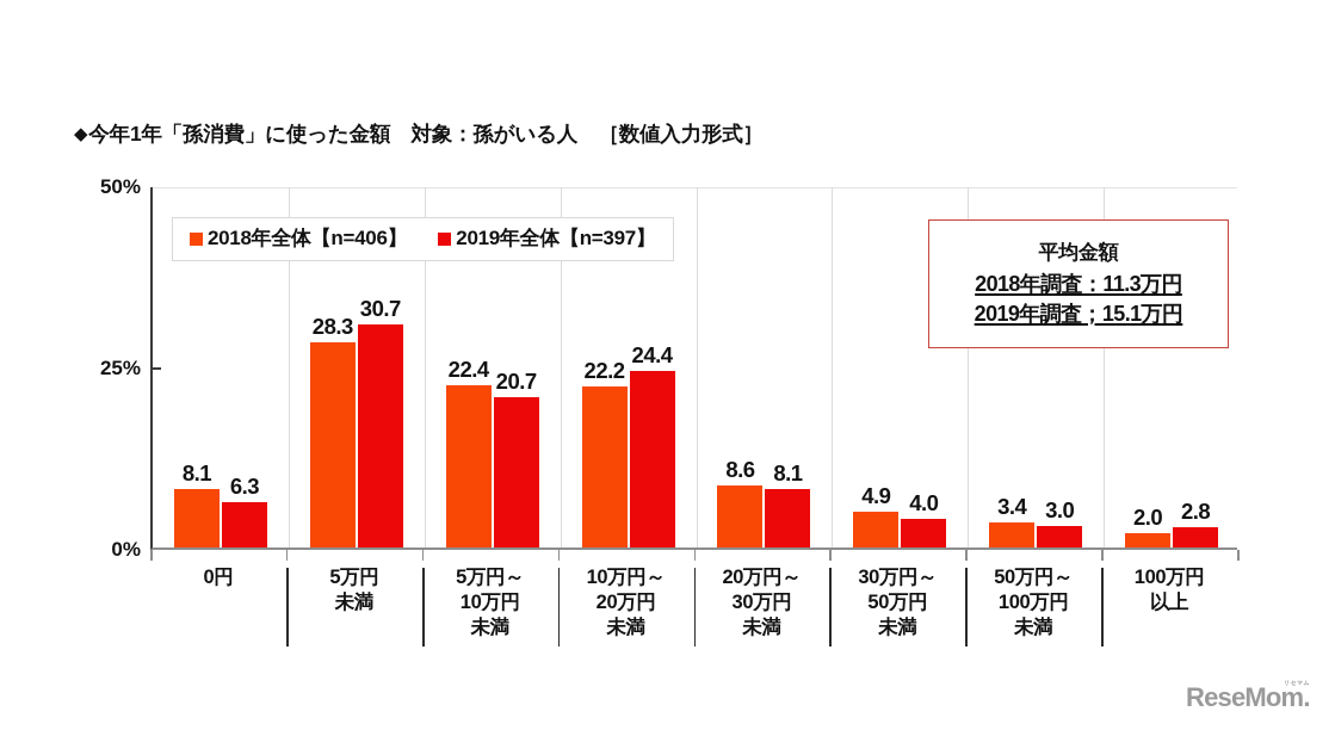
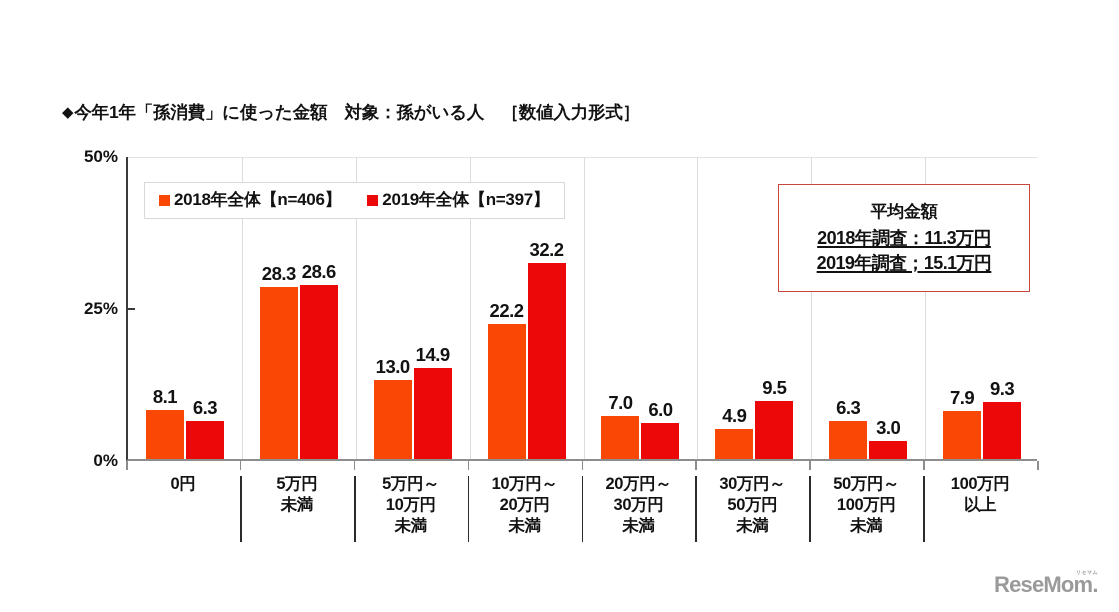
2019年全体【n=397】/5万円 未満: 30.7 -> 28.6
2018年全体【n=406】/5万円～ 10万円 未満: 22.4 -> 13.0
2019年全体【n=397】/5万円～ 10万円 未満: 20.7 -> 14.9
2019年全体【n=397】/10万円～ 20万円 未満: 24.4 -> 32.2
2018年全体【n=406】/20万円～ 30万円 未満: 8.6 -> 7.0
2019年全体【n=397】/20万円～ 30万円 未満: 8.1 -> 6.0
2019年全体【n=397】/30万円～ 50万円 未満: 4.0 -> 9.5
2018年全体【n=406】/50万円～ 100万円 未満: 3.4 -> 6.3
2018年全体【n=406】/100万円 以上: 2.0 -> 7.9
2019年全体【n=397】/100万円 以上: 2.8 -> 9.3
